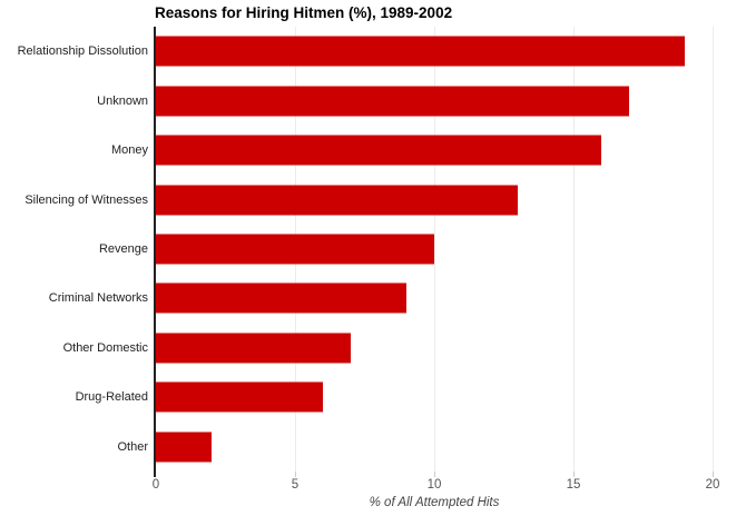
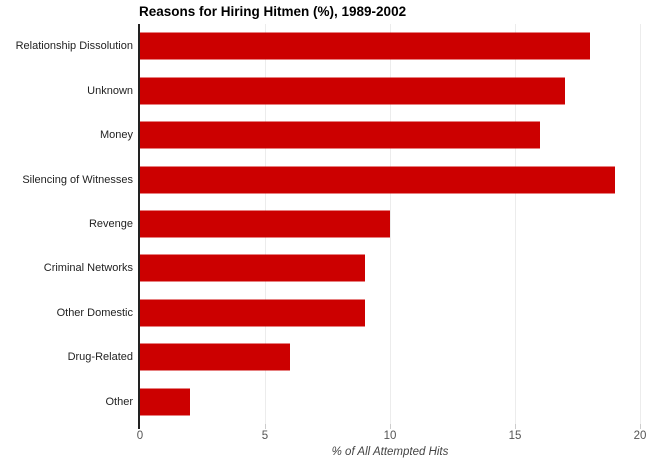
Relationship Dissolution: 19 -> 18
Silencing of Witnesses: 13 -> 19
Other Domestic: 7 -> 9
